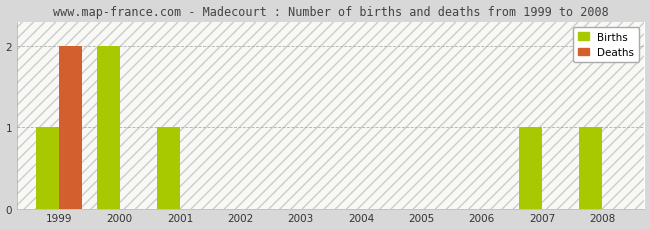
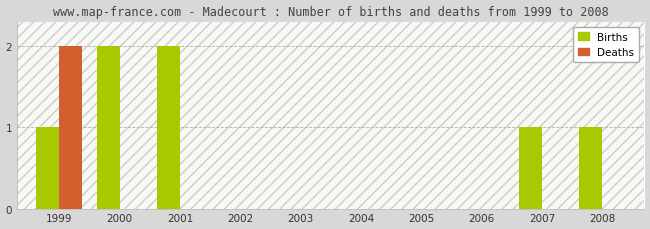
Births/2001: 1 -> 2
